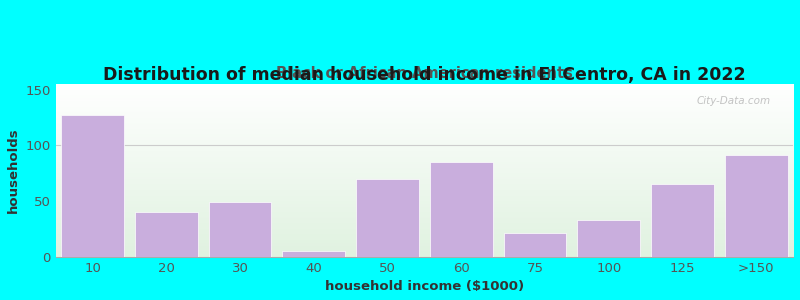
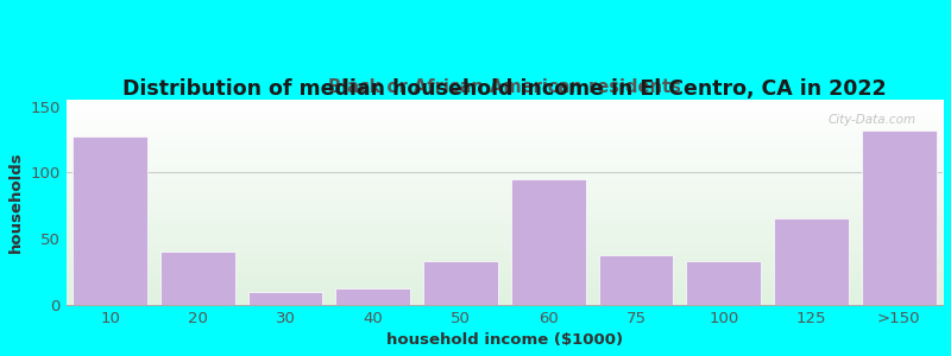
30: 49 -> 10
40: 5 -> 12
50: 70 -> 33
60: 85 -> 95
75: 21 -> 37
>150: 91 -> 132
